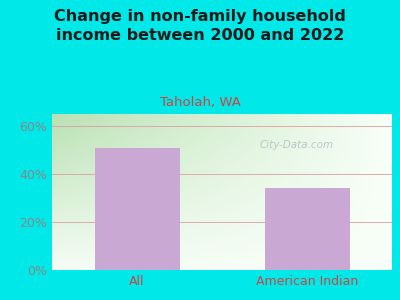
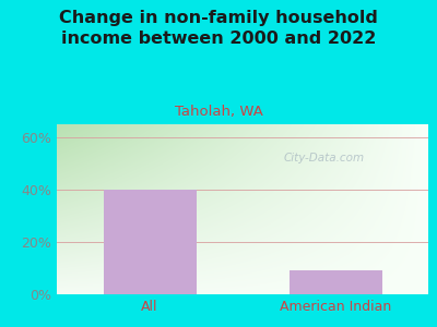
All: 51% -> 40%
American Indian: 34% -> 9%
